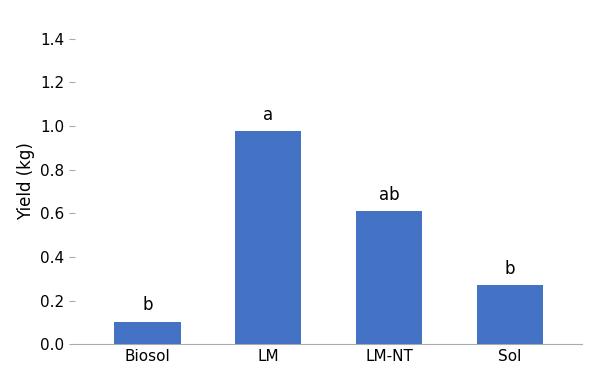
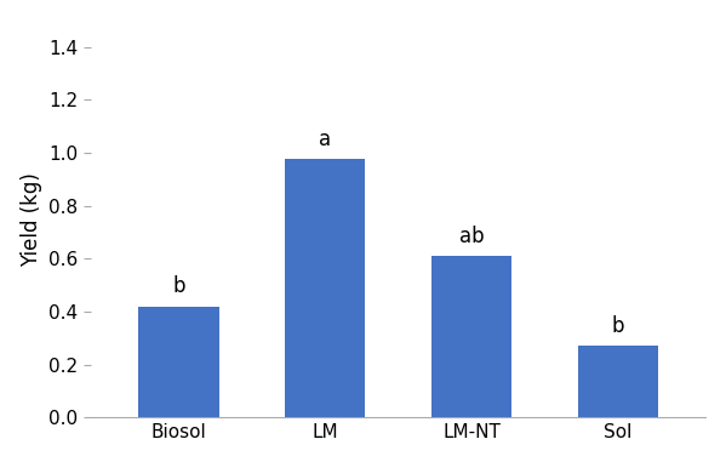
Biosol: 0.105 -> 0.420
